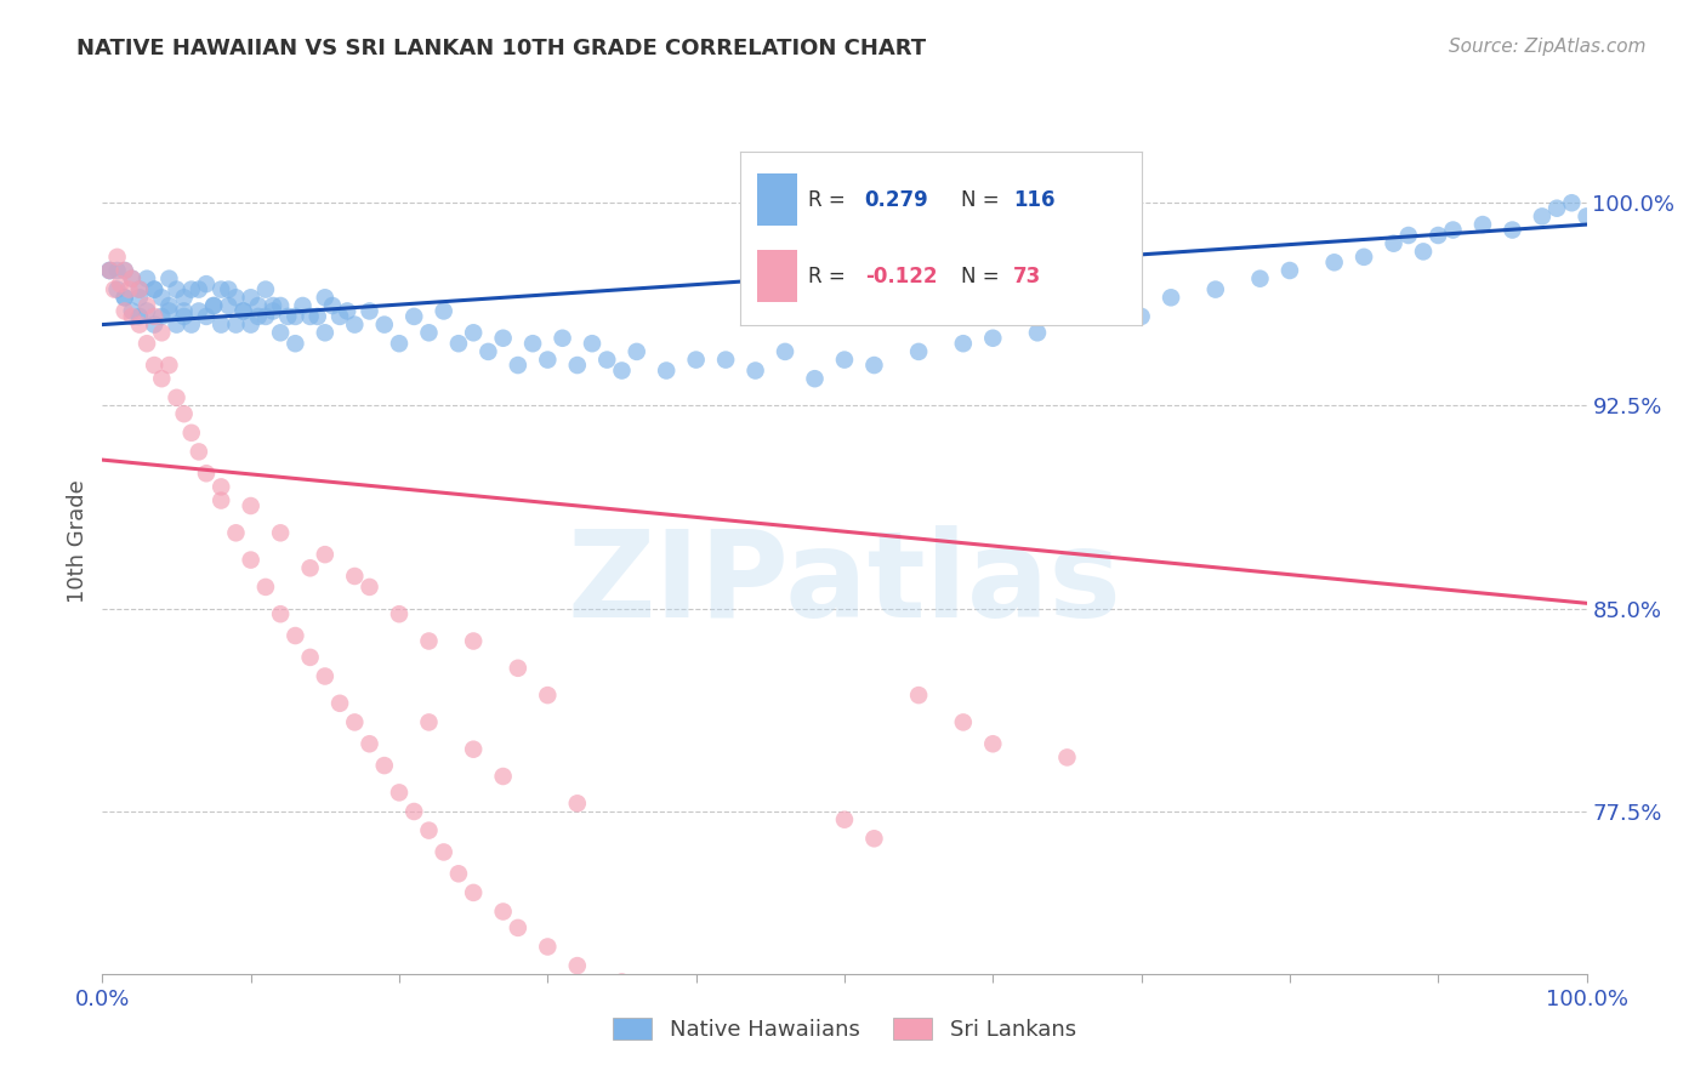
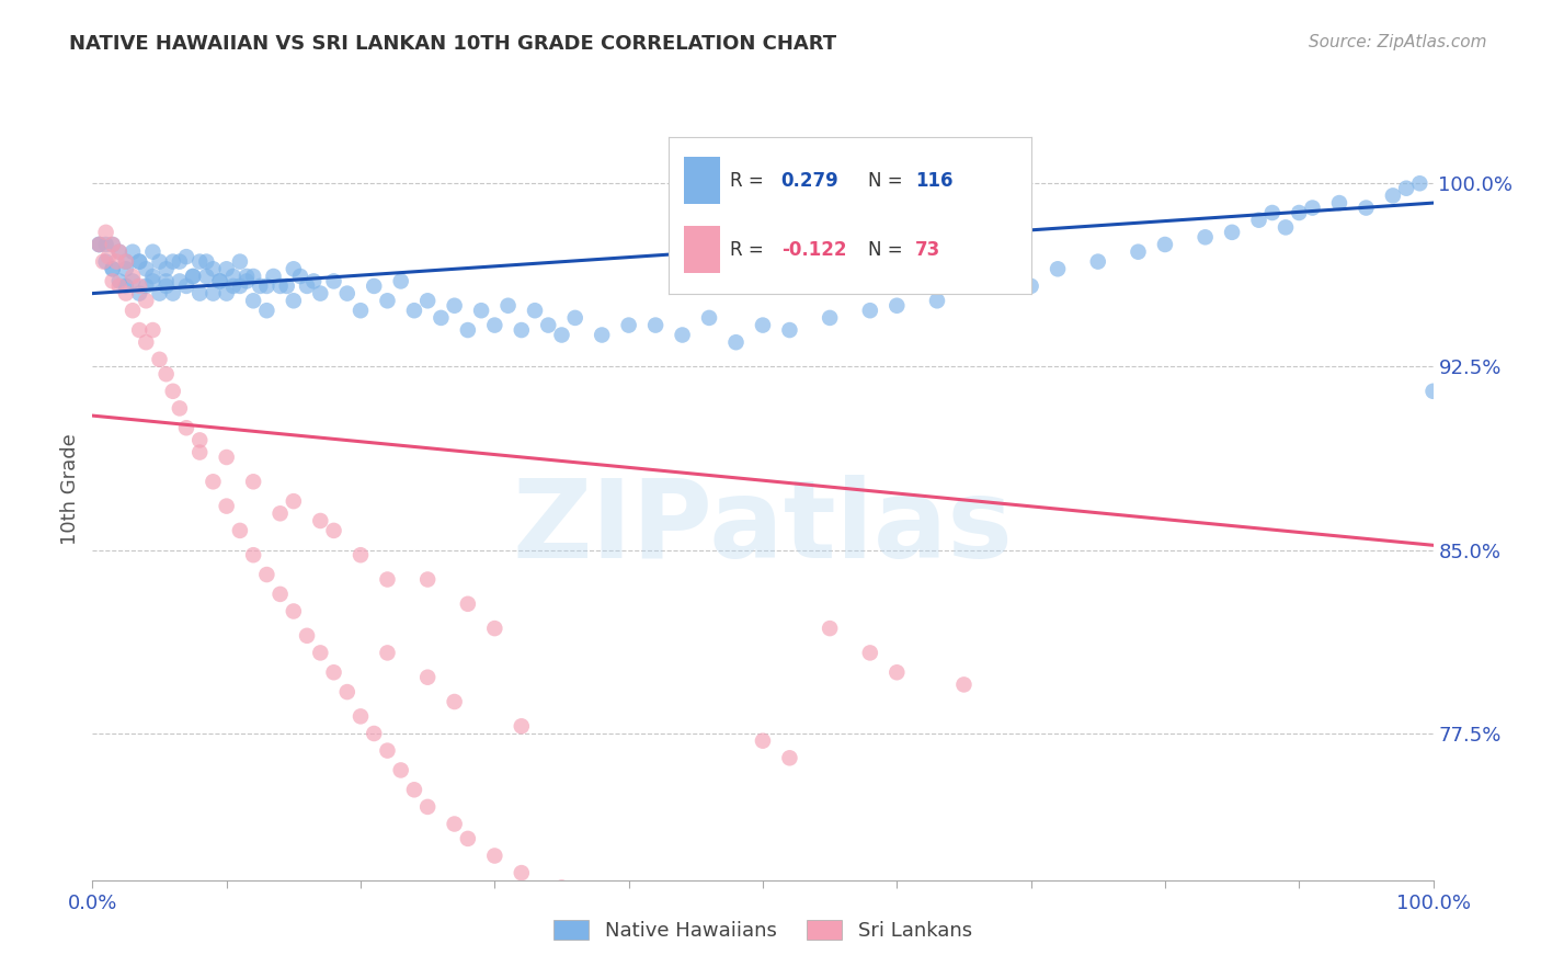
Native Hawaiians/100.0%: 99.5% -> 91.5%
